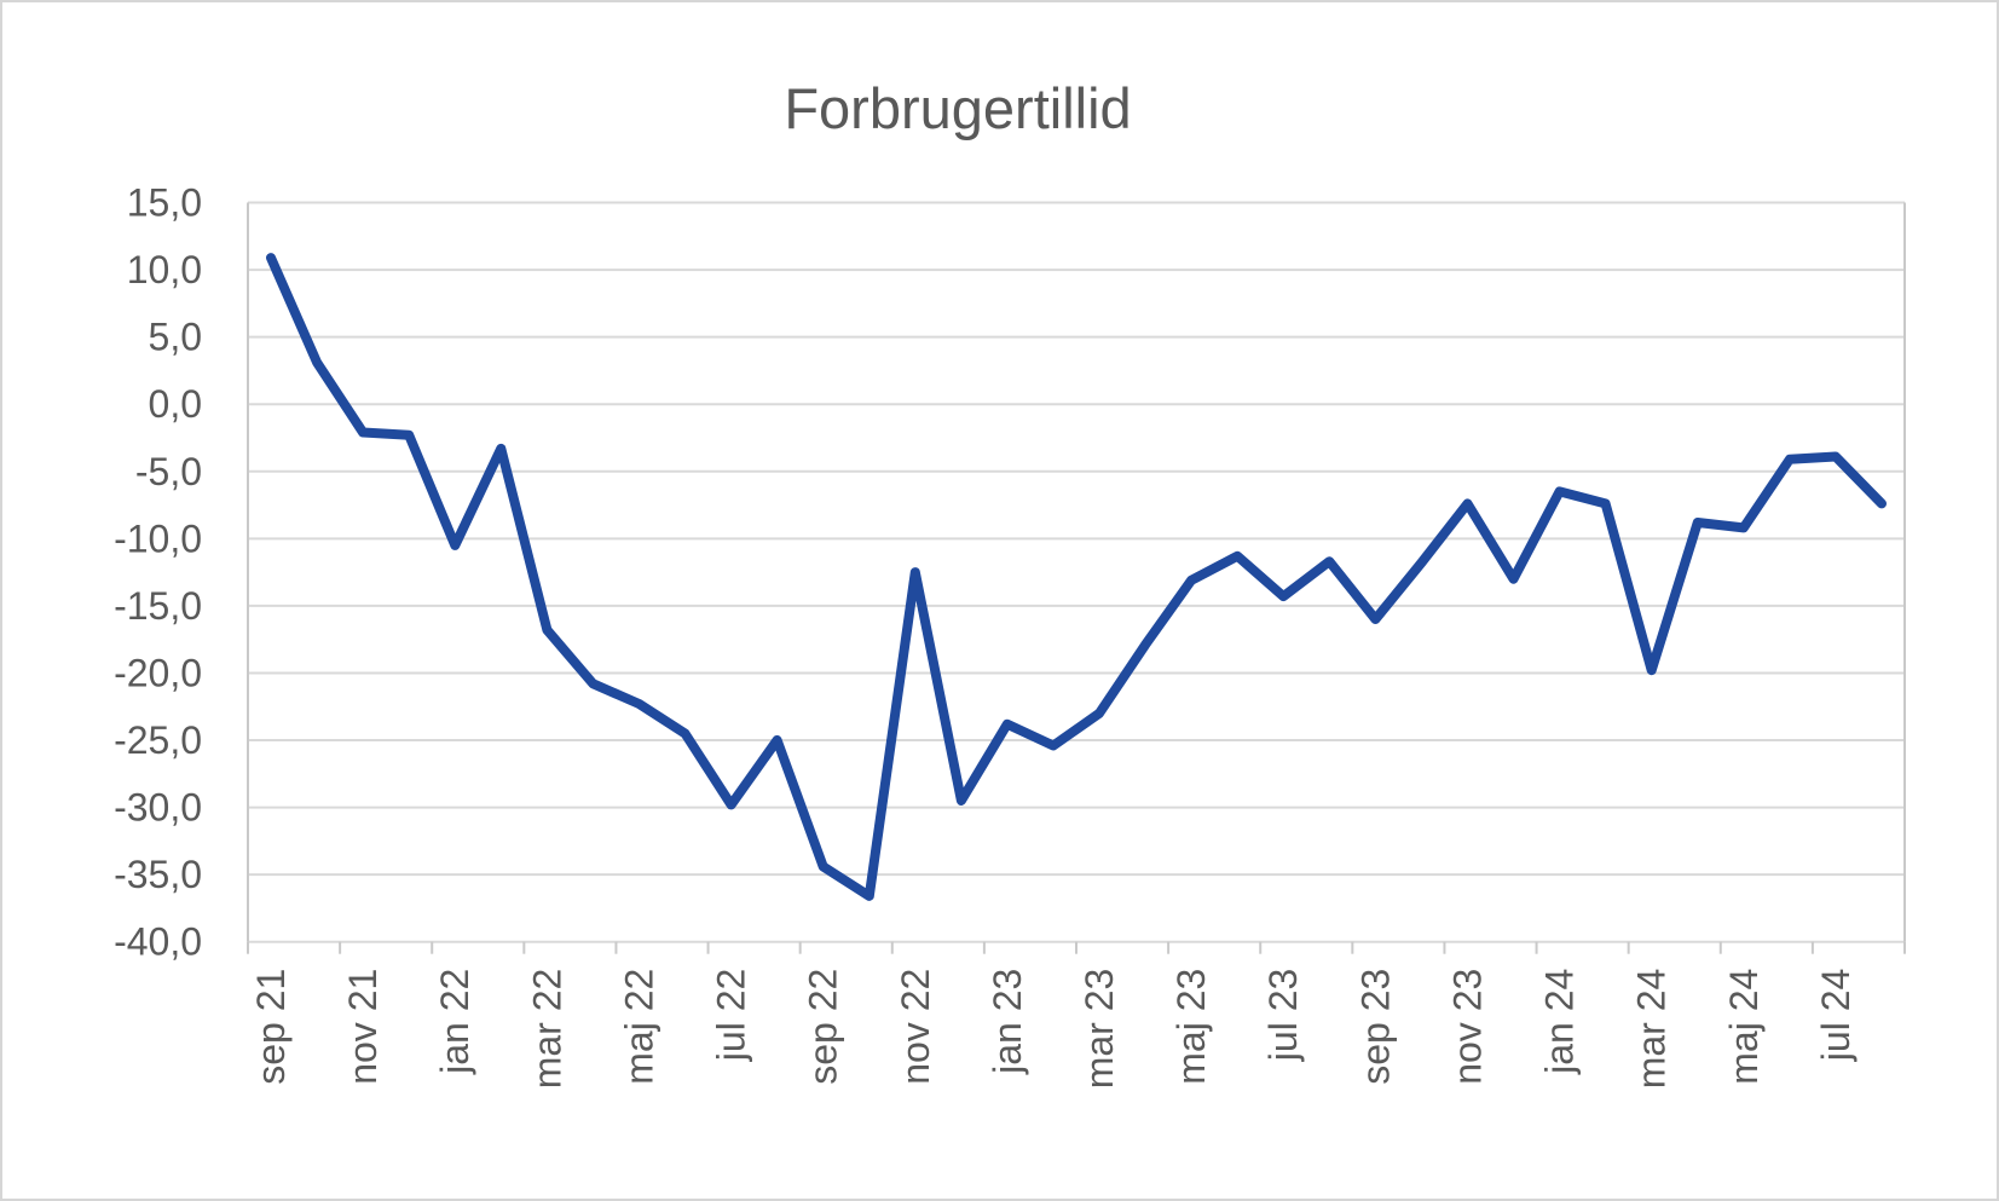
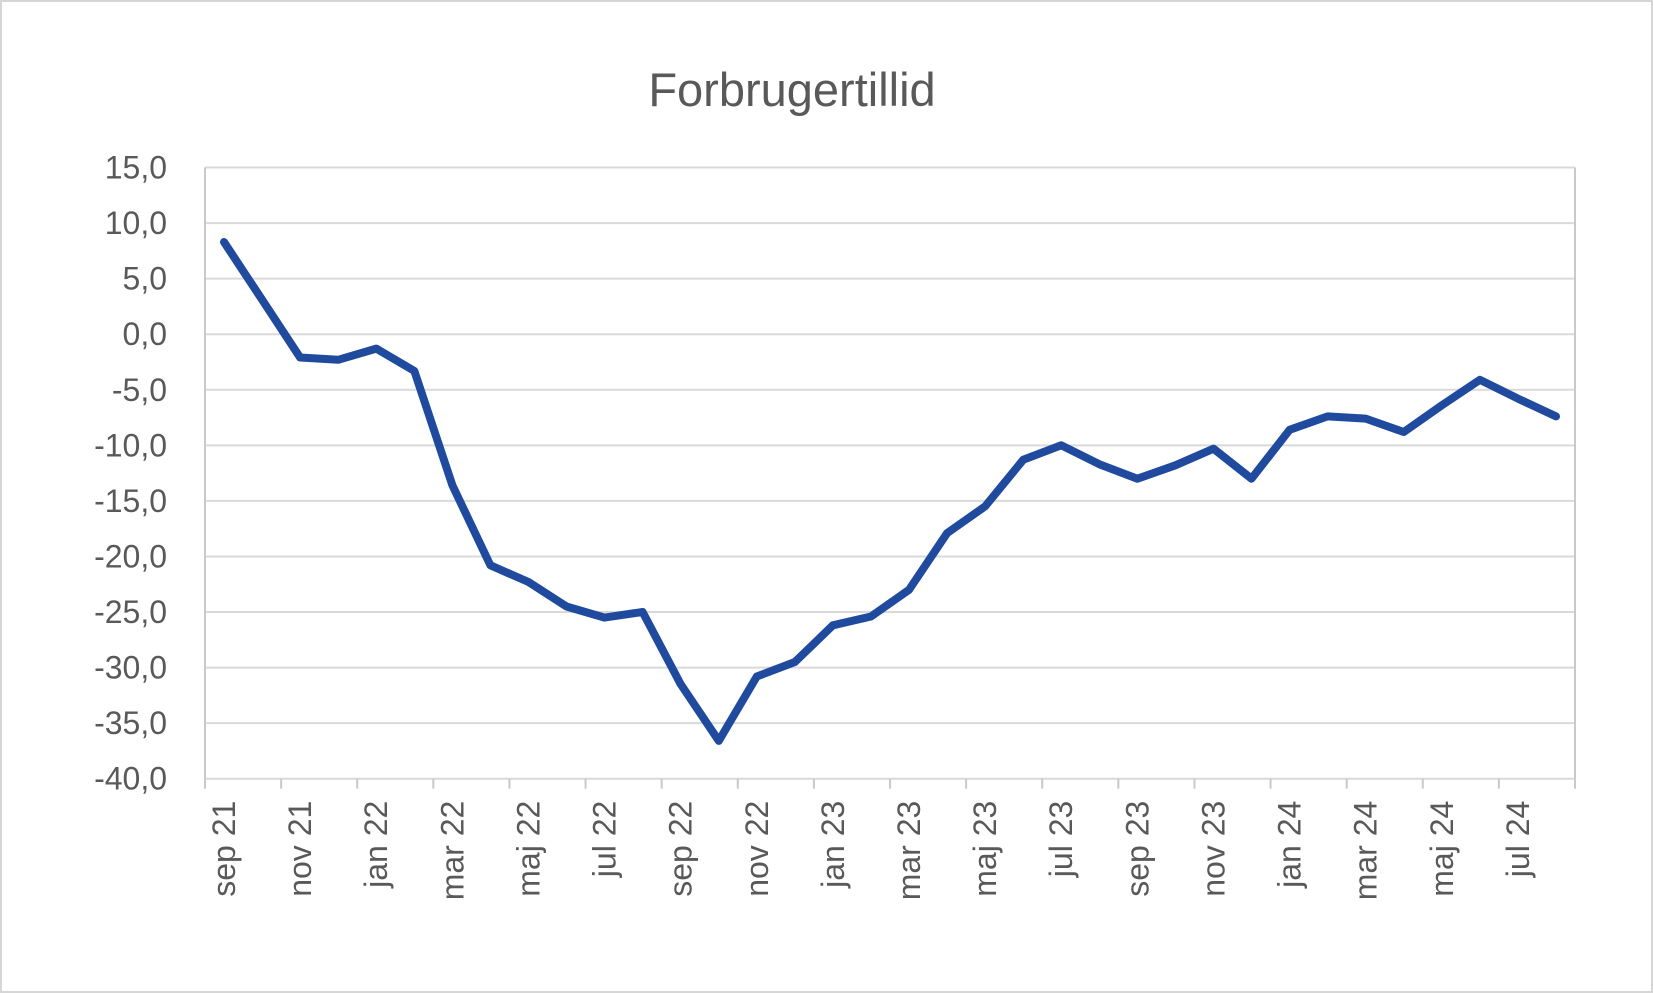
sep 21: 10,9 -> 8,3
jan 22: -10,5 -> -1,3
mar 22: -16,8 -> -13,6
jul 22: -29,8 -> -25,5
sep 22: -34,4 -> -31,5
nov 22: -12,5 -> -30,8
jan 23: -23,8 -> -26,2
maj 23: -13,1 -> -15,5
jul 23: -14,3 -> -10,0
sep 23: -16,0 -> -13,0
nov 23: -7,4 -> -10,3
jan 24: -6,5 -> -8,6
mar 24: -19,8 -> -7,6
maj 24: -9,2 -> -6,4
jul 24: -3,9 -> -5,8
